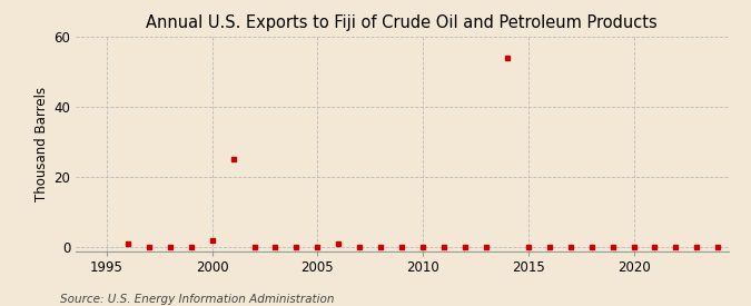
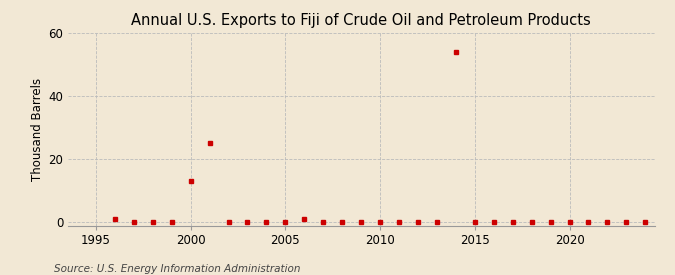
2000: 2 -> 13
